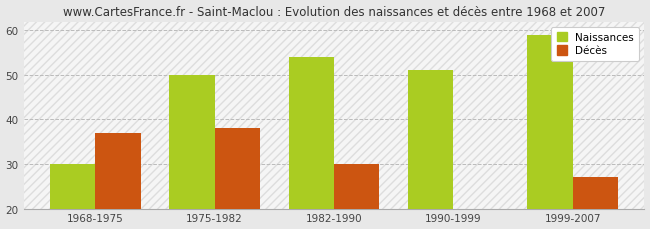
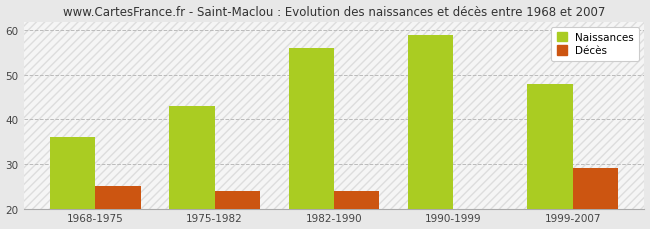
Naissances/1968-1975: 30 -> 36
Décès/1968-1975: 37 -> 25
Naissances/1975-1982: 50 -> 43
Décès/1975-1982: 38 -> 24
Naissances/1982-1990: 54 -> 56
Décès/1982-1990: 30 -> 24
Naissances/1990-1999: 51 -> 59
Naissances/1999-2007: 59 -> 48
Décès/1999-2007: 27 -> 29
